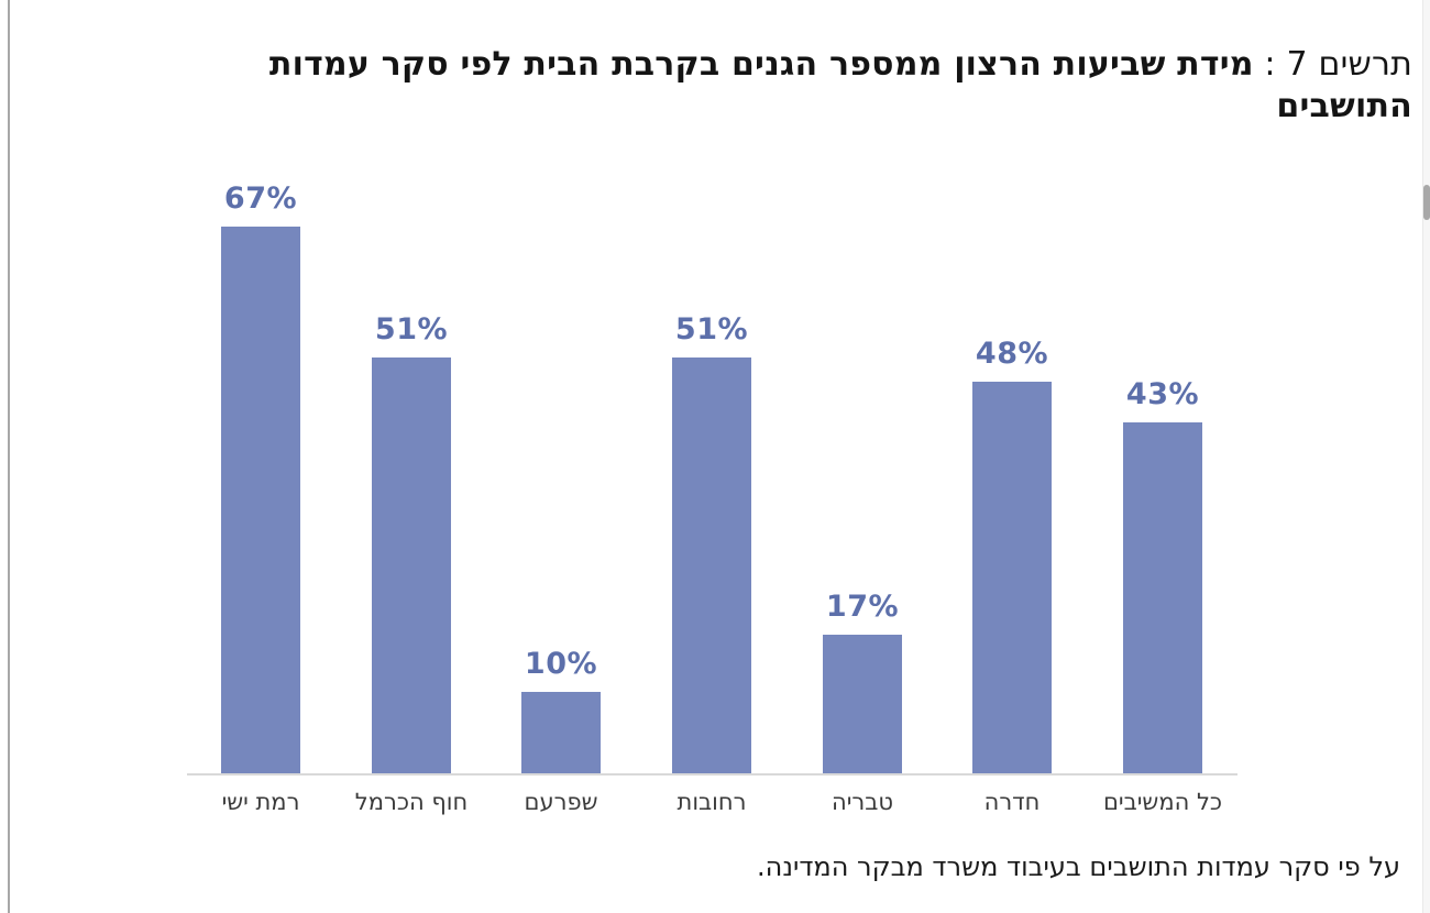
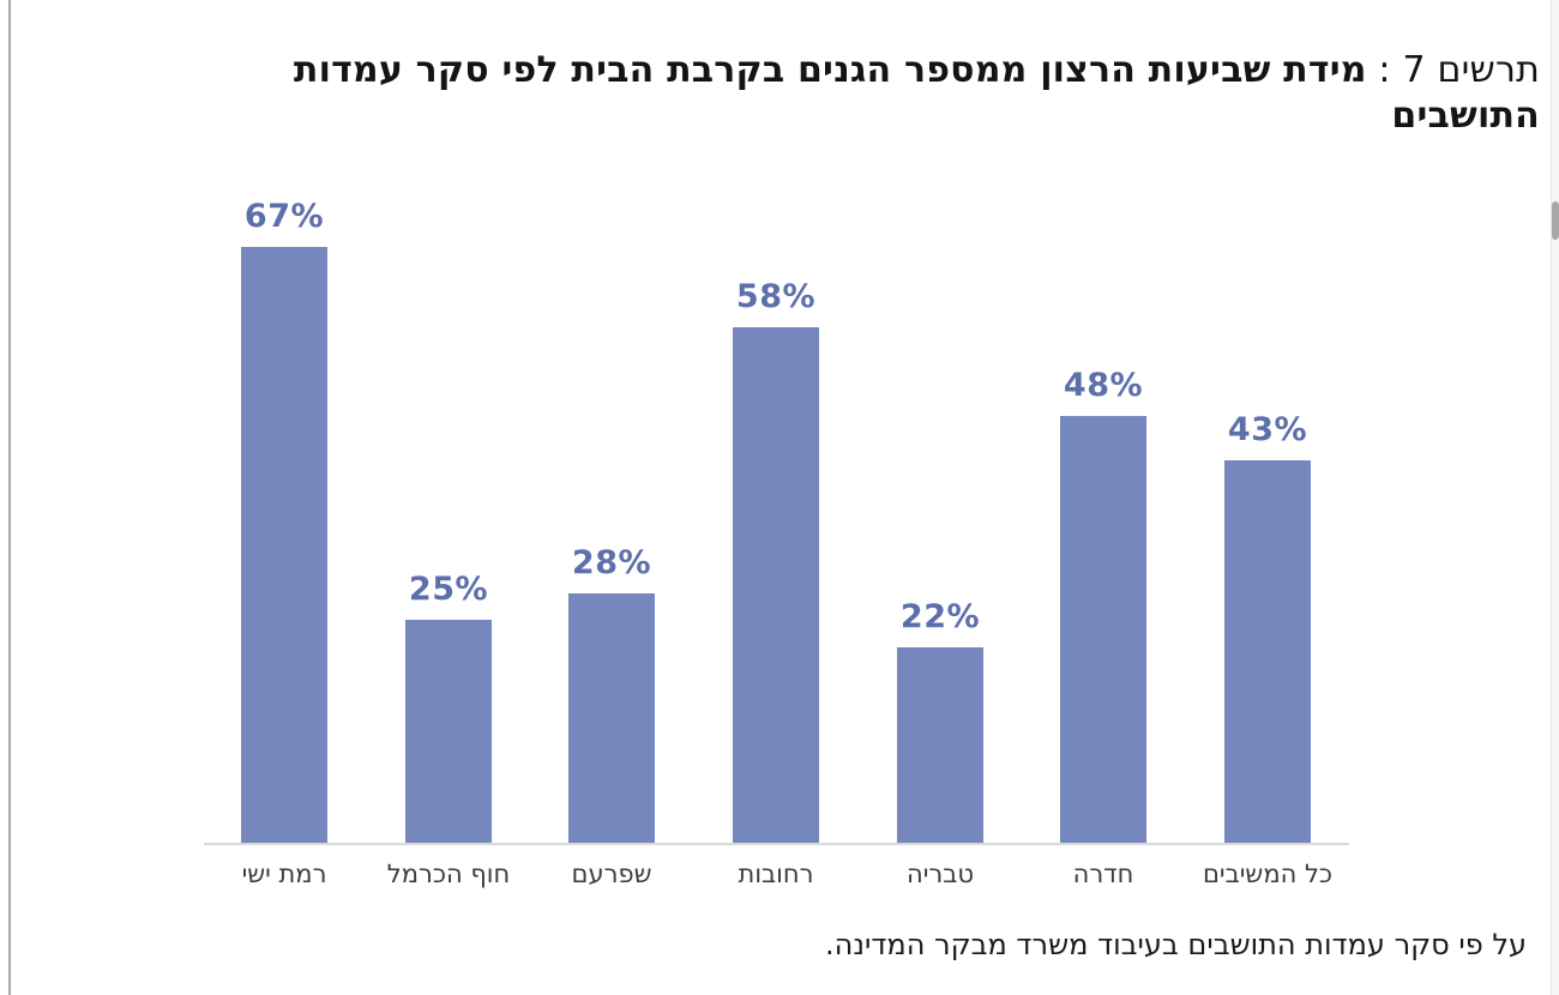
חוף הכרמל: 51% -> 25%
שפרעם: 10% -> 28%
רחובות: 51% -> 58%
טבריה: 17% -> 22%
